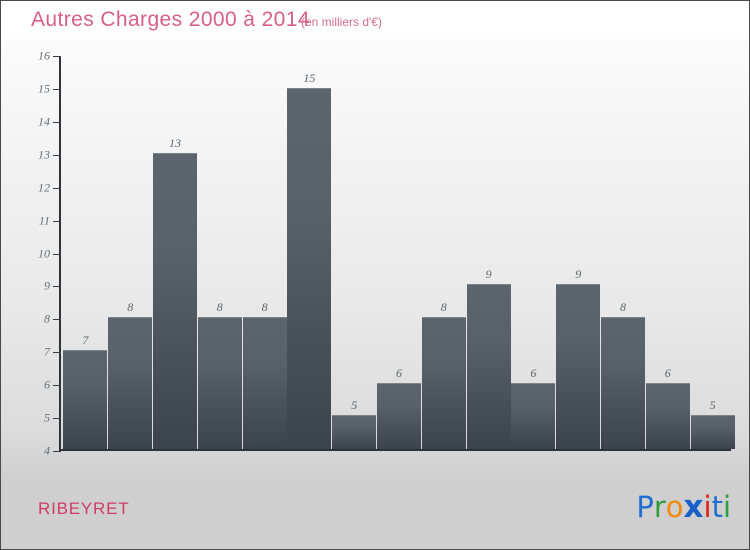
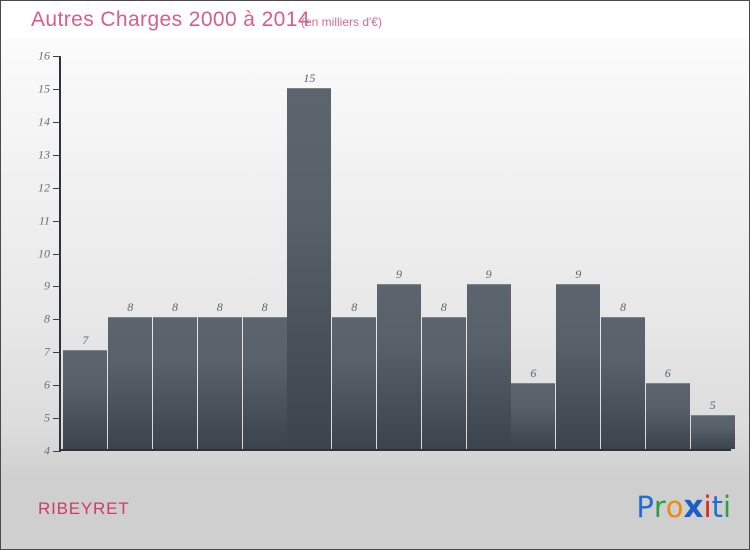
2002: 13 -> 8
2006: 5 -> 8
2007: 6 -> 9
